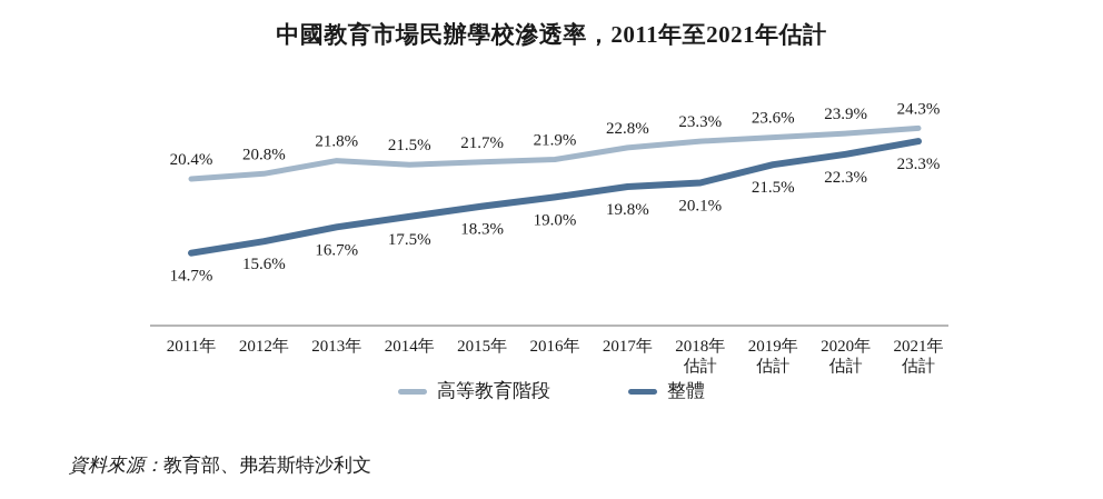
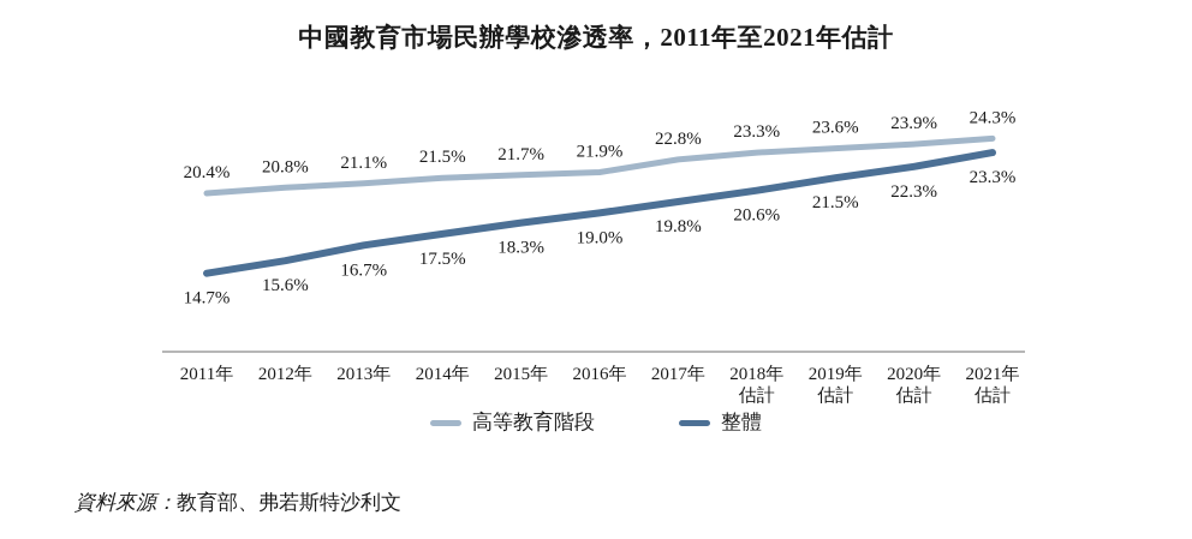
高等教育階段/2013年: 21.8% -> 21.1%
整體/2018年: 20.1% -> 20.6%
